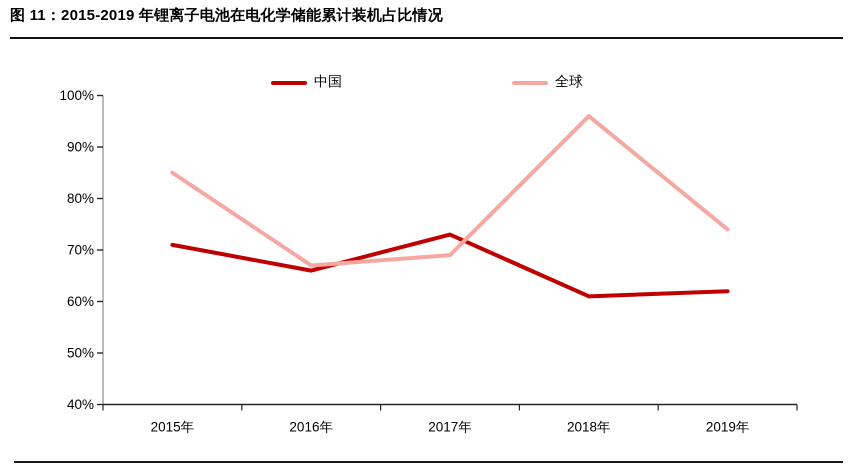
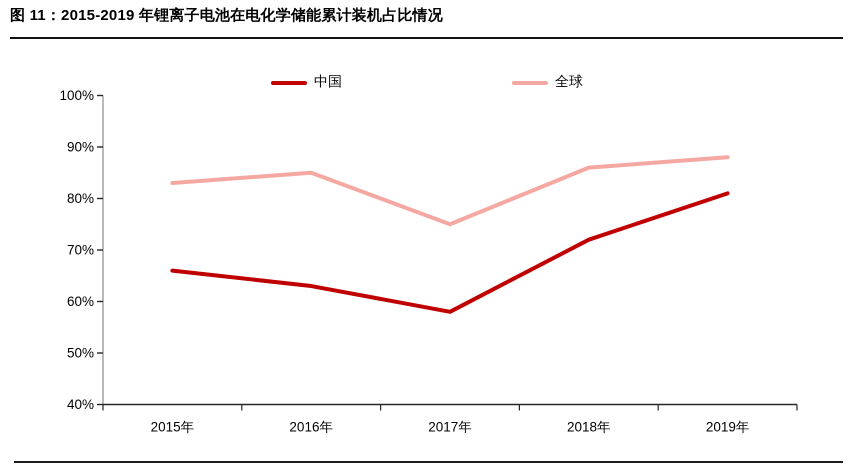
中国/2015年: 71% -> 66%
全球/2015年: 85% -> 83%
中国/2016年: 66% -> 63%
全球/2016年: 67% -> 85%
中国/2017年: 73% -> 58%
全球/2017年: 69% -> 75%
中国/2018年: 61% -> 72%
全球/2018年: 96% -> 86%
中国/2019年: 62% -> 81%
全球/2019年: 74% -> 88%
